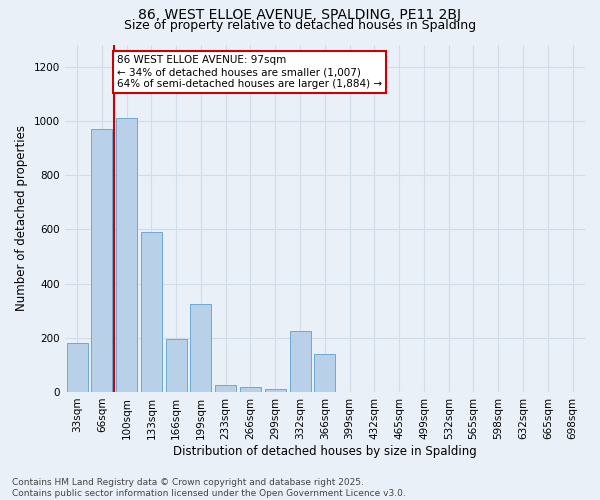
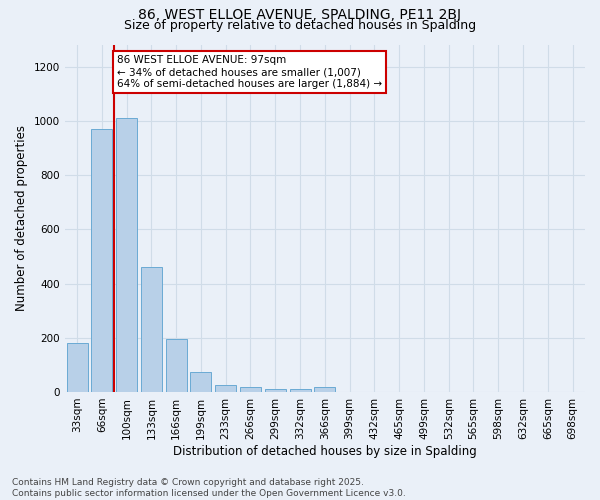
133sqm: 590 -> 460
199sqm: 325 -> 75
332sqm: 225 -> 10
366sqm: 140 -> 20
